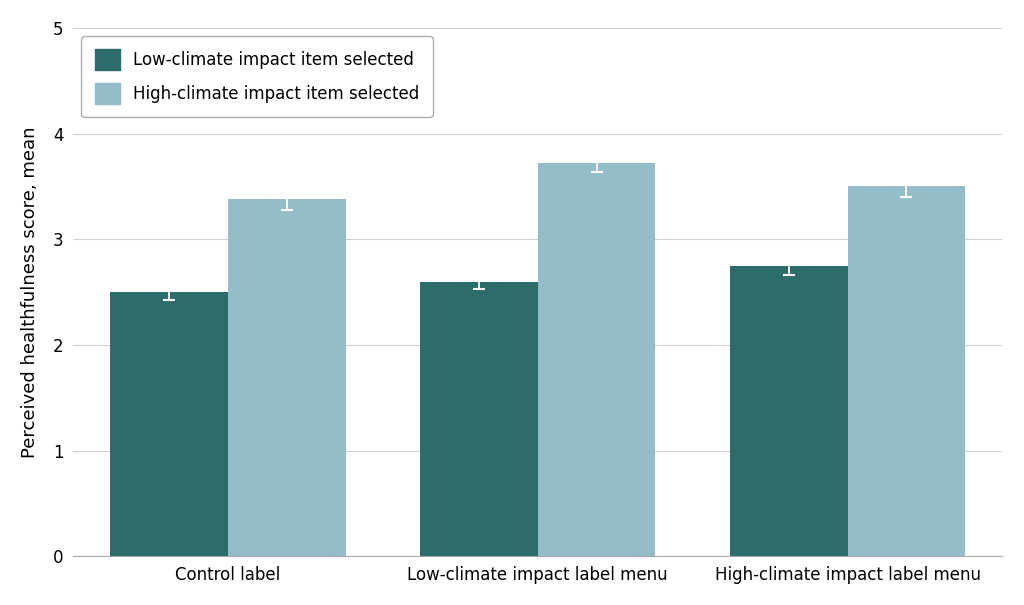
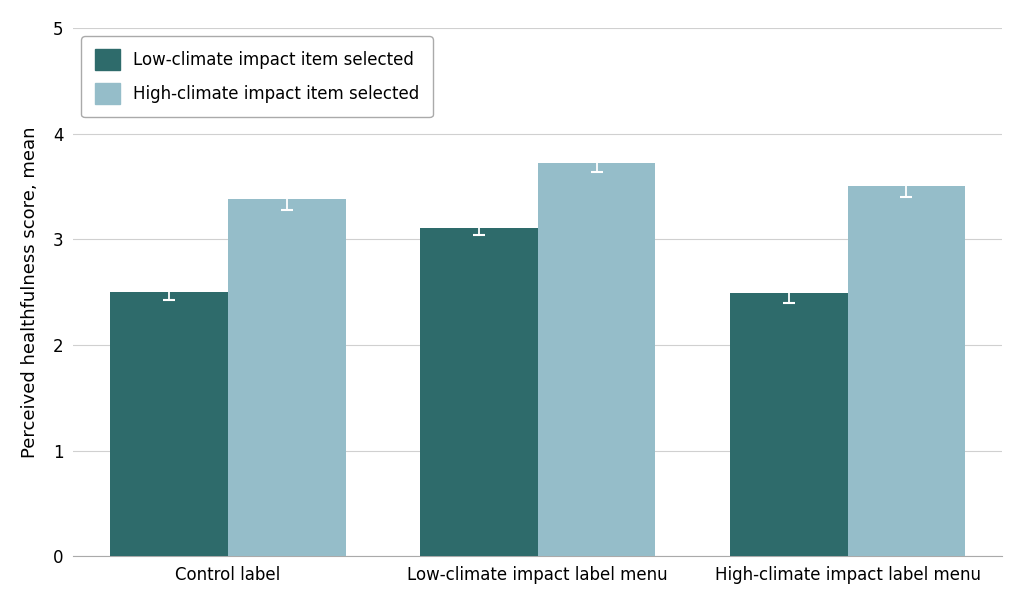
Low-climate impact item selected/Low-climate impact label menu: 2.60 -> 3.11
Low-climate impact item selected/High-climate impact label menu: 2.75 -> 2.49
